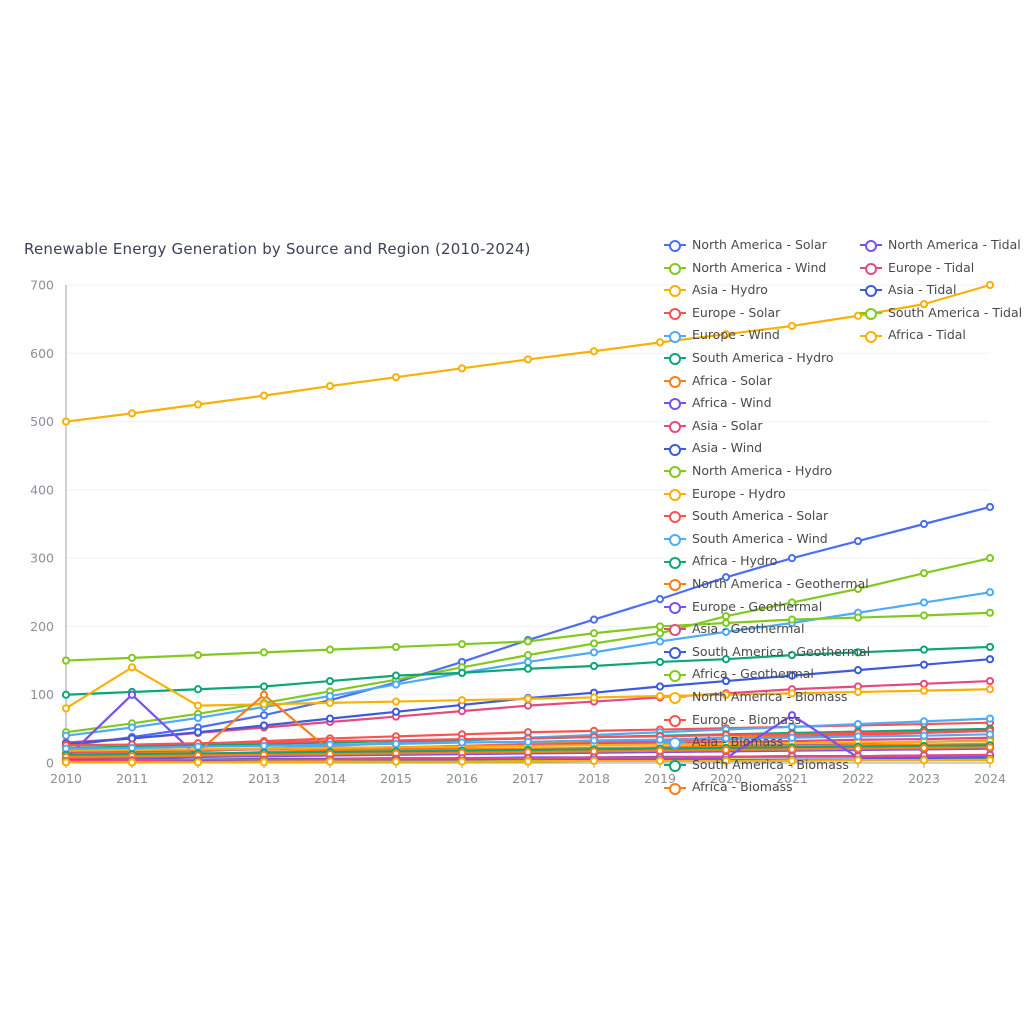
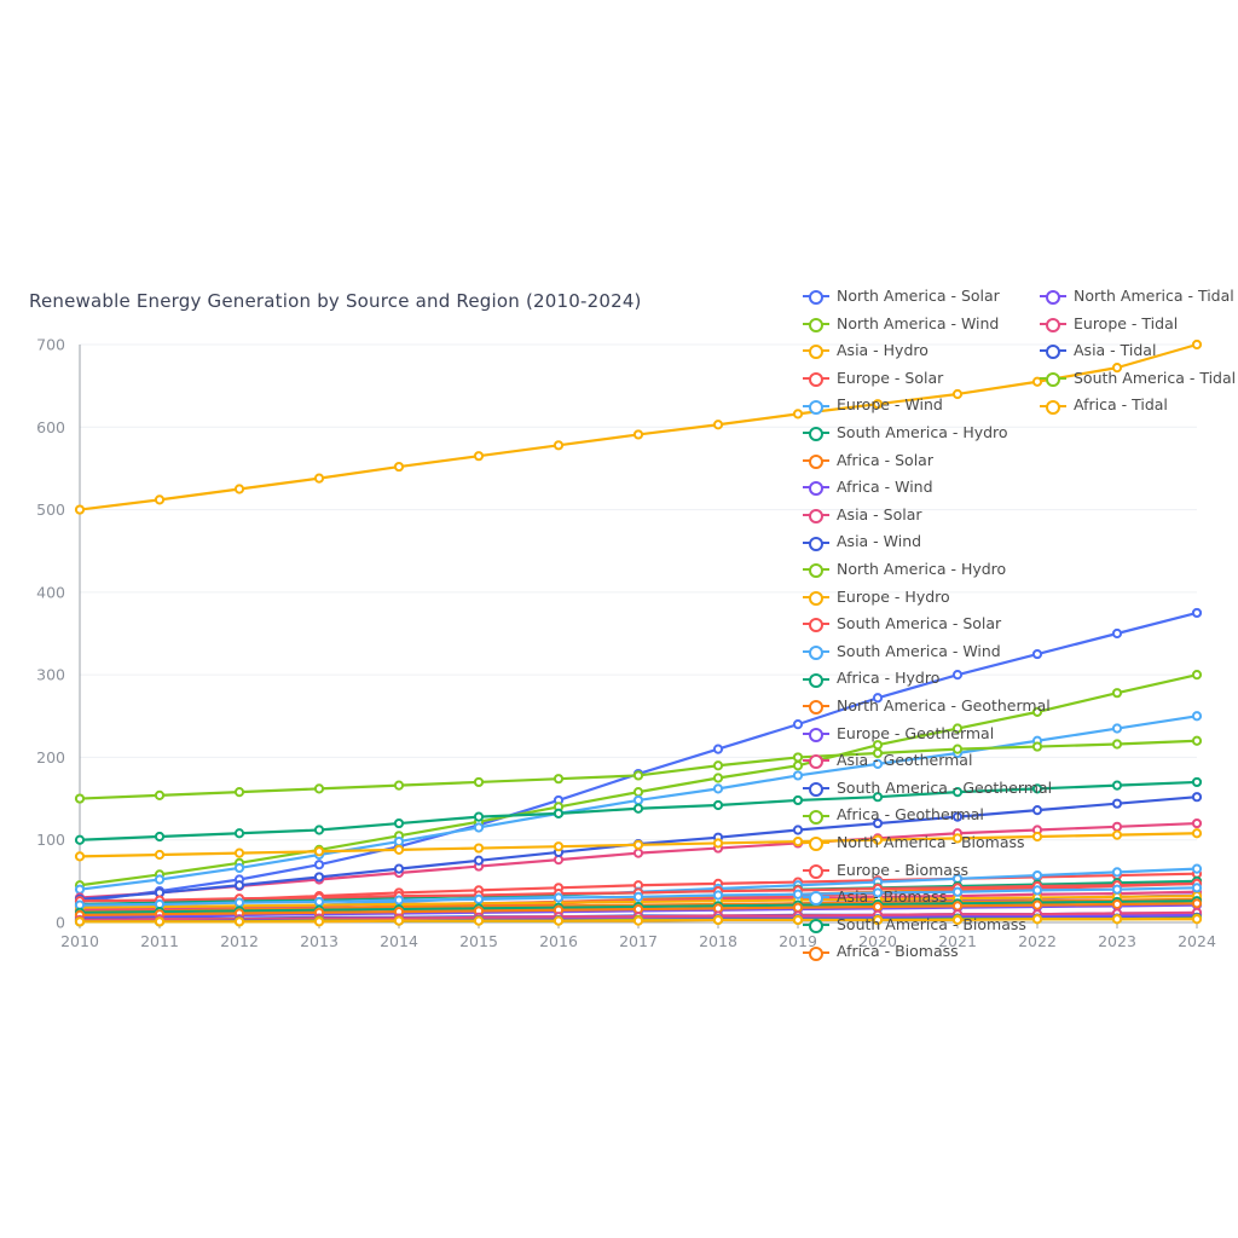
Europe - Hydro/2011: 140 -> 80
Europe - Geothermal/2011: 100 -> 10
North America - Geothermal/2013: 100 -> 20
North America - Tidal/2021: 70 -> 10
